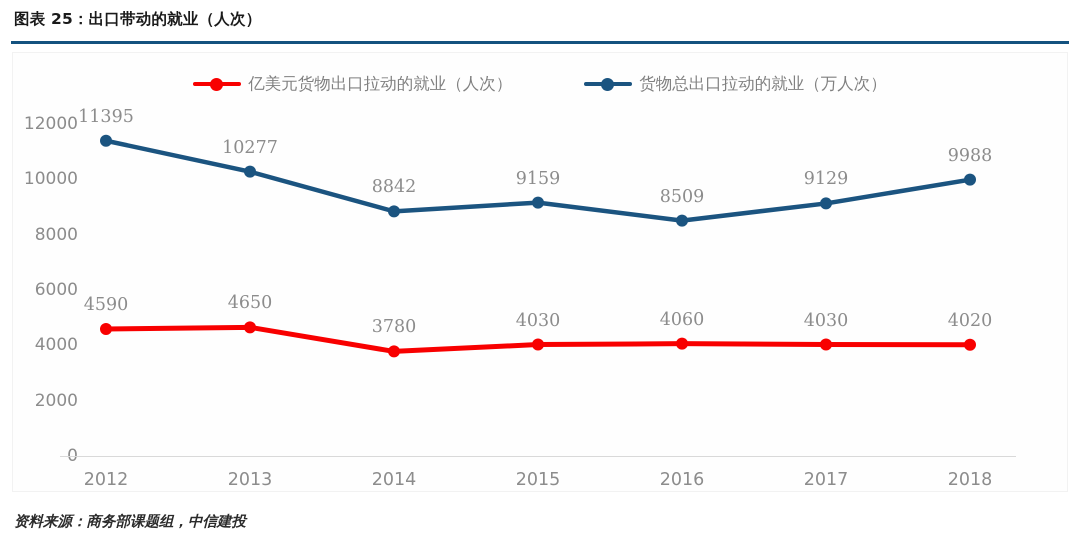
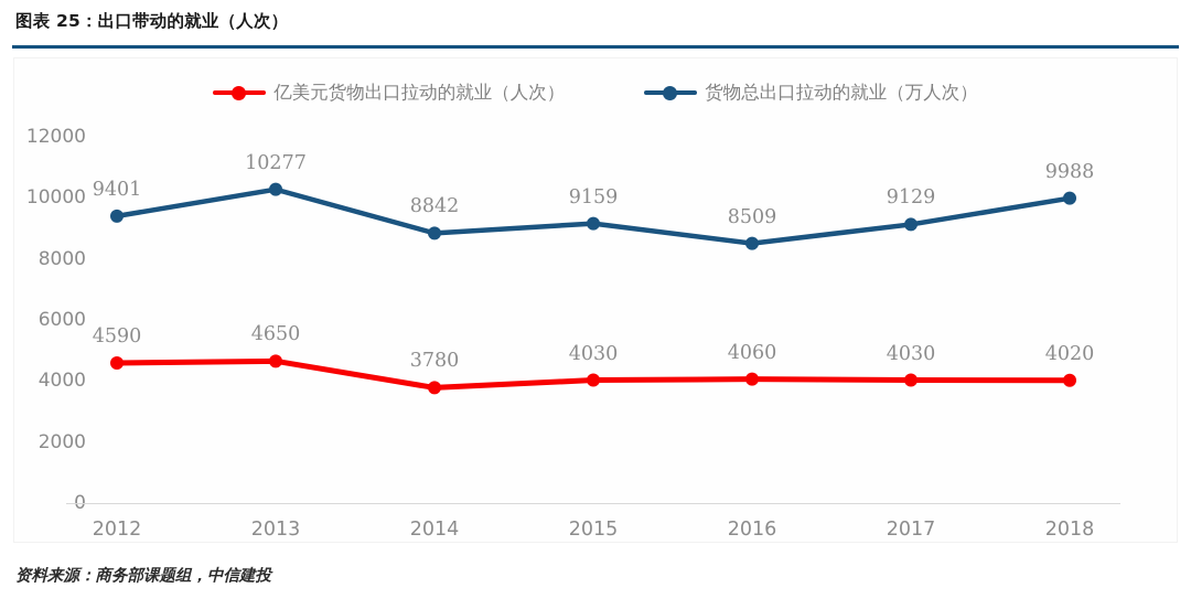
货物总出口拉动的就业（万人次）/2012: 11395 -> 9401
